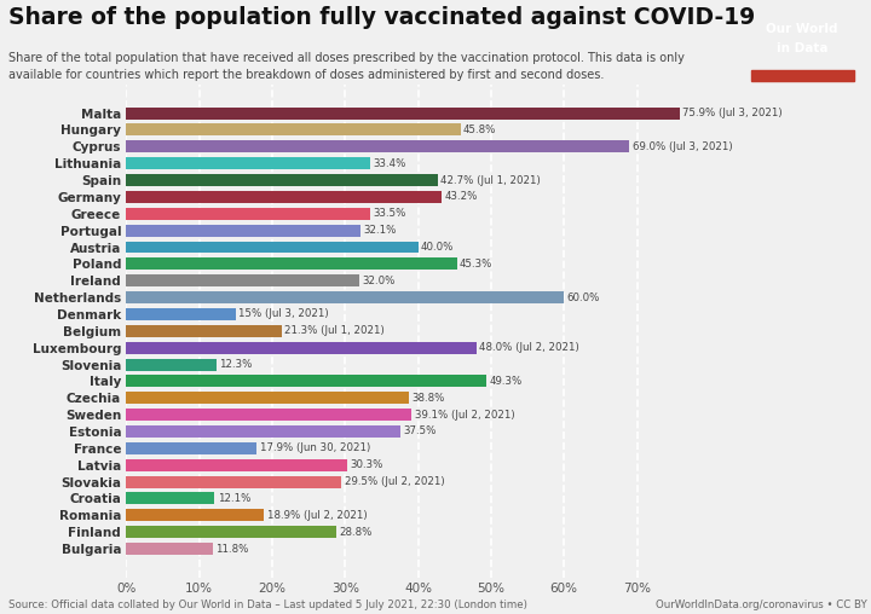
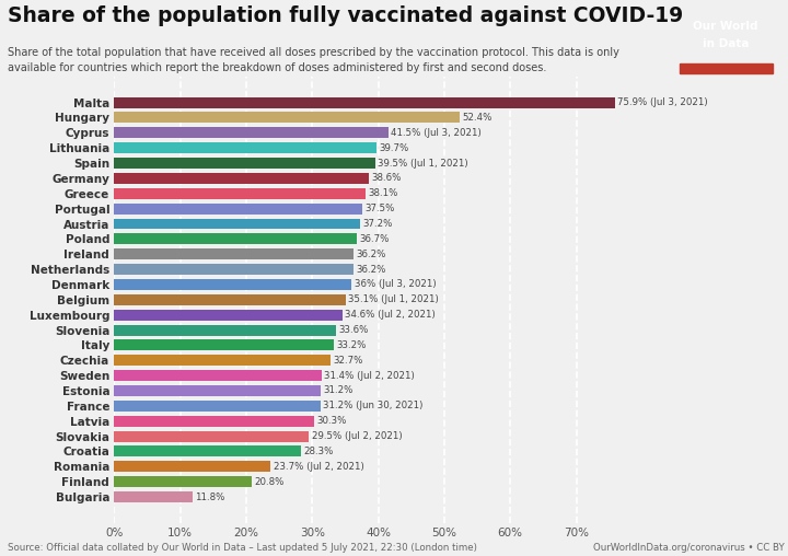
Hungary: 45.8% -> 52.4%
Cyprus: 69.0% -> 41.5%
Lithuania: 33.4% -> 39.7%
Spain: 42.7% -> 39.5%
Germany: 43.2% -> 38.6%
Greece: 33.5% -> 38.1%
Portugal: 32.1% -> 37.5%
Austria: 40.0% -> 37.2%
Poland: 45.3% -> 36.7%
Ireland: 32.0% -> 36.2%
Netherlands: 60.0% -> 36.2%
Denmark: 15% -> 36%
Belgium: 21.3% -> 35.1%
Luxembourg: 48.0% -> 34.6%
Slovenia: 12.3% -> 33.6%
Italy: 49.3% -> 33.2%
Czechia: 38.8% -> 32.7%
Sweden: 39.1% -> 31.4%
Estonia: 37.5% -> 31.2%
France: 17.9% -> 31.2%
Croatia: 12.1% -> 28.3%
Romania: 18.9% -> 23.7%
Finland: 28.8% -> 20.8%
